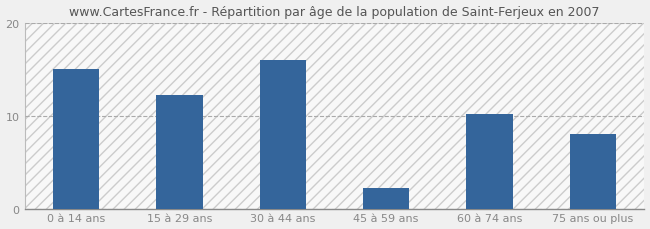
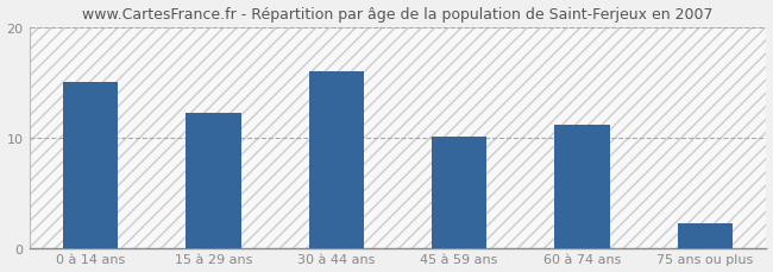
45 à 59 ans: 2.2 -> 10.1
60 à 74 ans: 10.2 -> 11.2
75 ans ou plus: 8.0 -> 2.2
